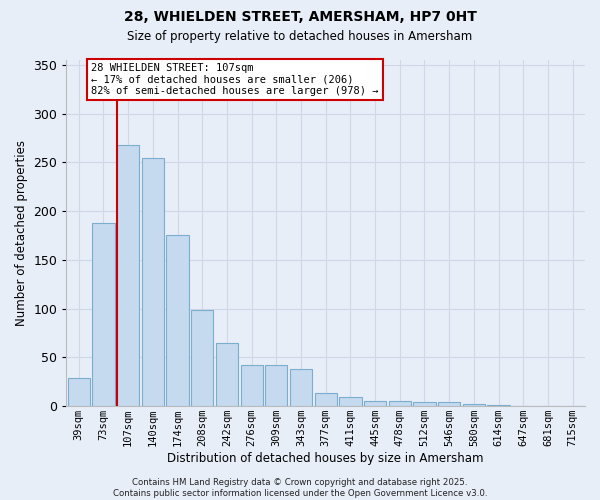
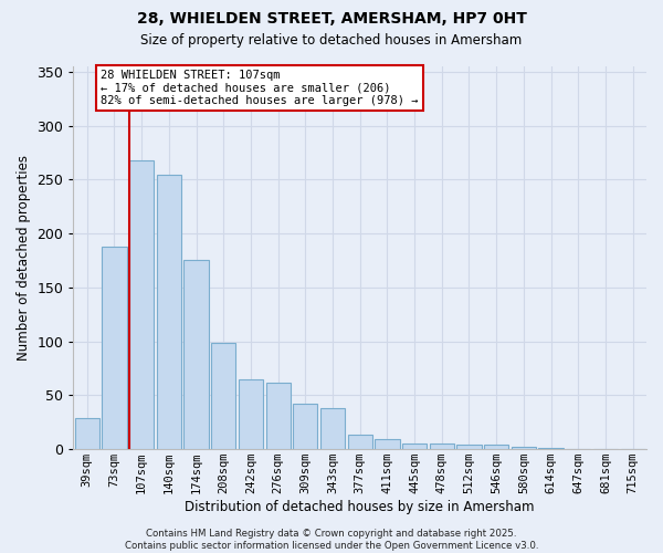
276sqm: 42 -> 62
